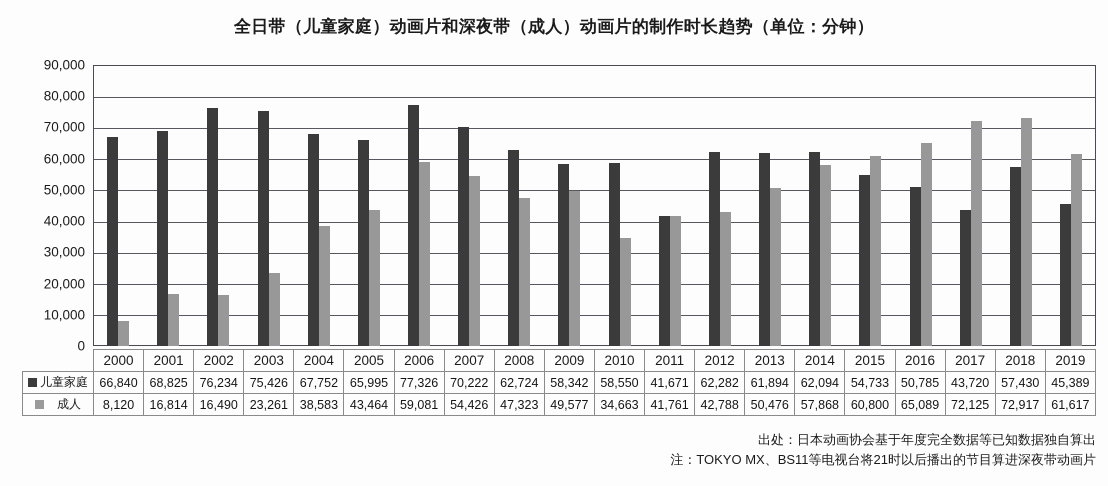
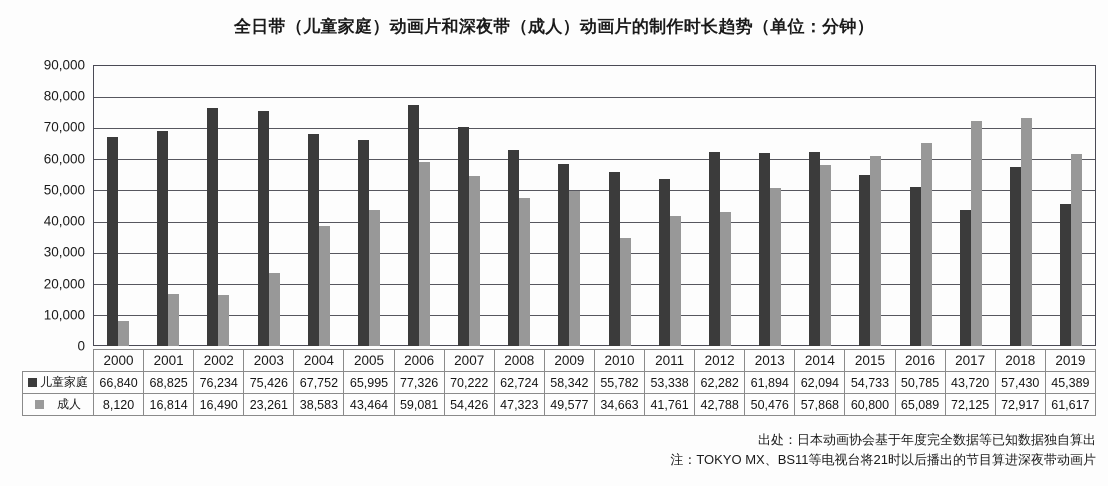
儿童家庭/2010: 58,550 -> 55,782
儿童家庭/2011: 41,671 -> 53,338
